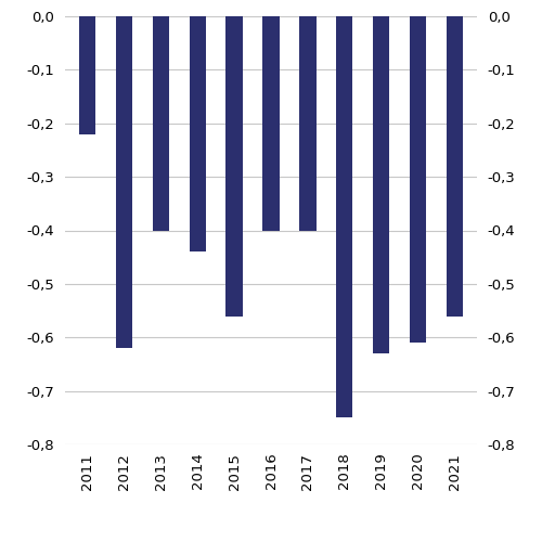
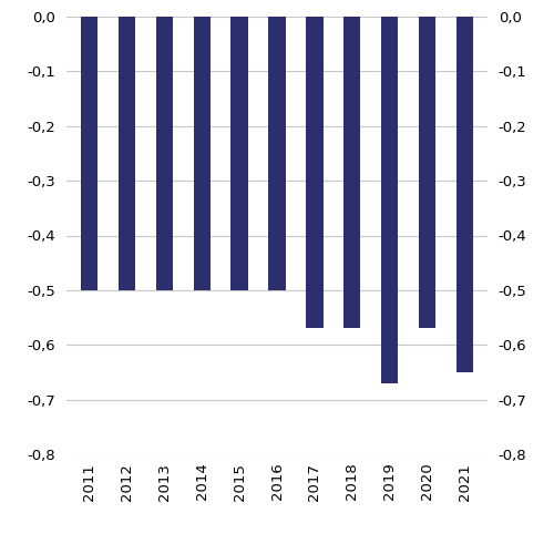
2011: -0,22 -> -0,50
2012: -0,62 -> -0,50
2013: -0,40 -> -0,50
2014: -0,44 -> -0,50
2015: -0,56 -> -0,50
2016: -0,40 -> -0,50
2017: -0,40 -> -0,57
2018: -0,75 -> -0,57
2019: -0,63 -> -0,67
2020: -0,61 -> -0,57
2021: -0,56 -> -0,65
